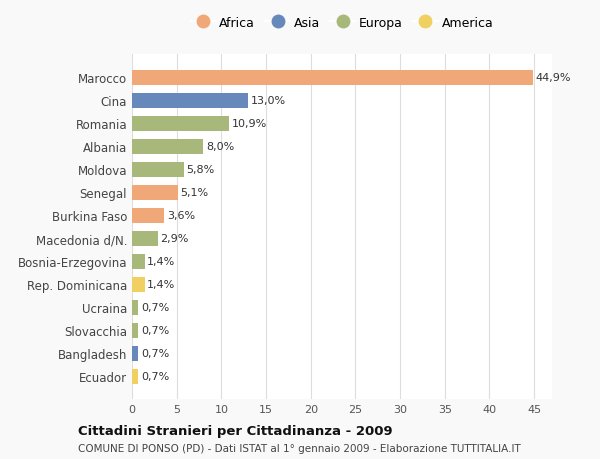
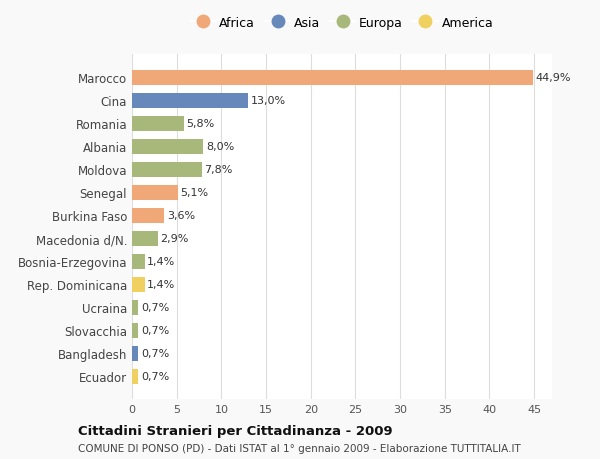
Romania: 10,9% -> 5,8%
Moldova: 5,8% -> 7,8%
